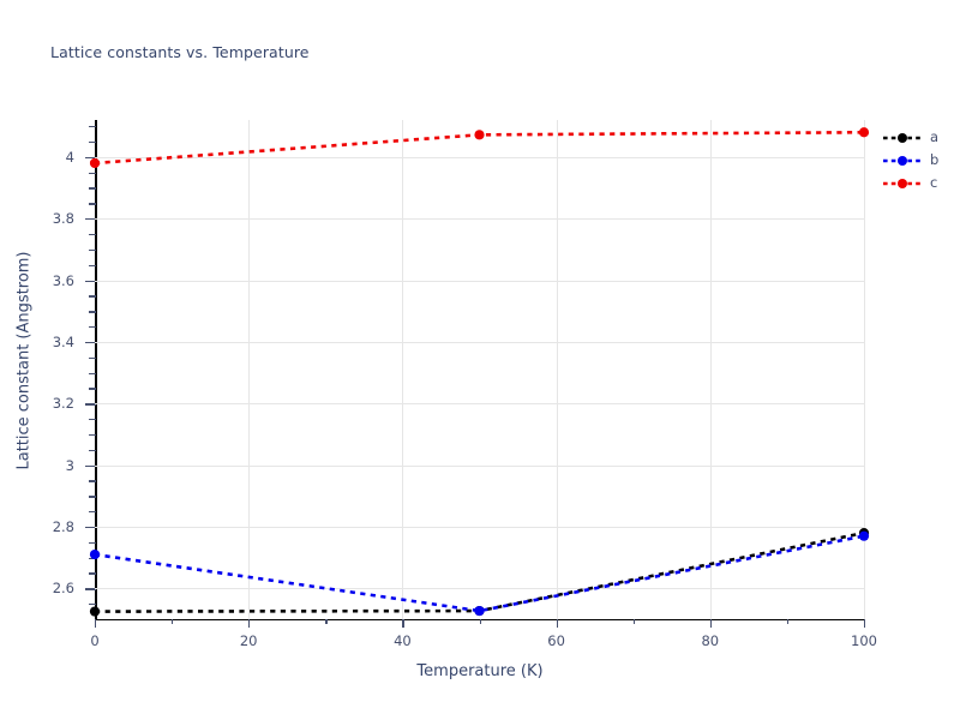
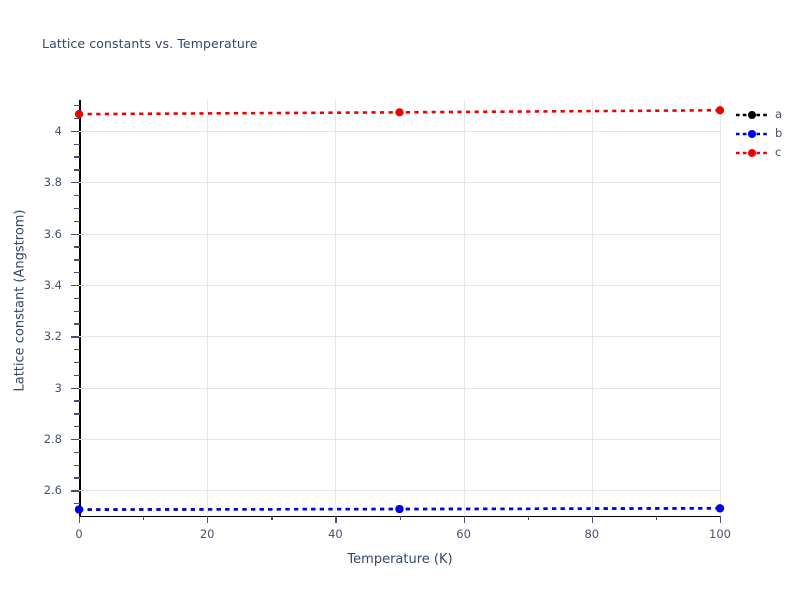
b/0: 2.71 -> 2.52
c/0: 3.98 -> 4.07
a/100: 2.78 -> 2.53
b/100: 2.77 -> 2.53
